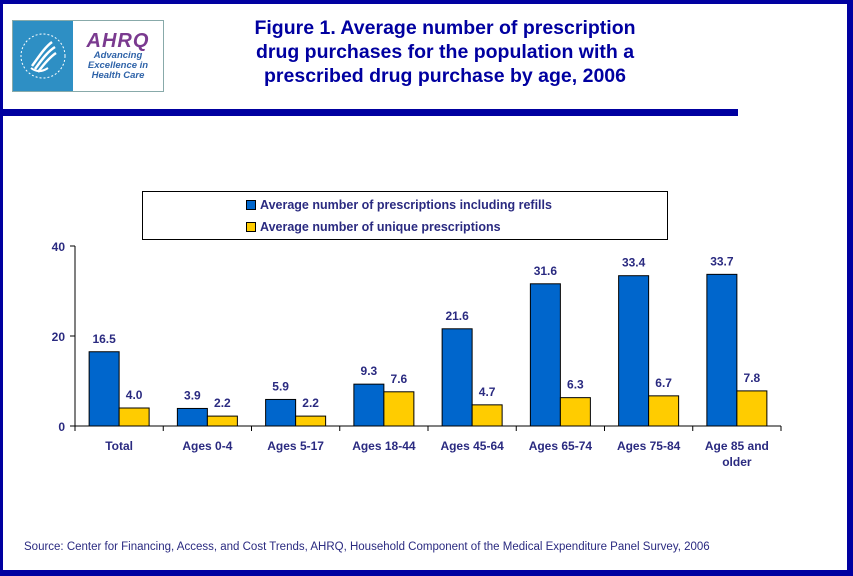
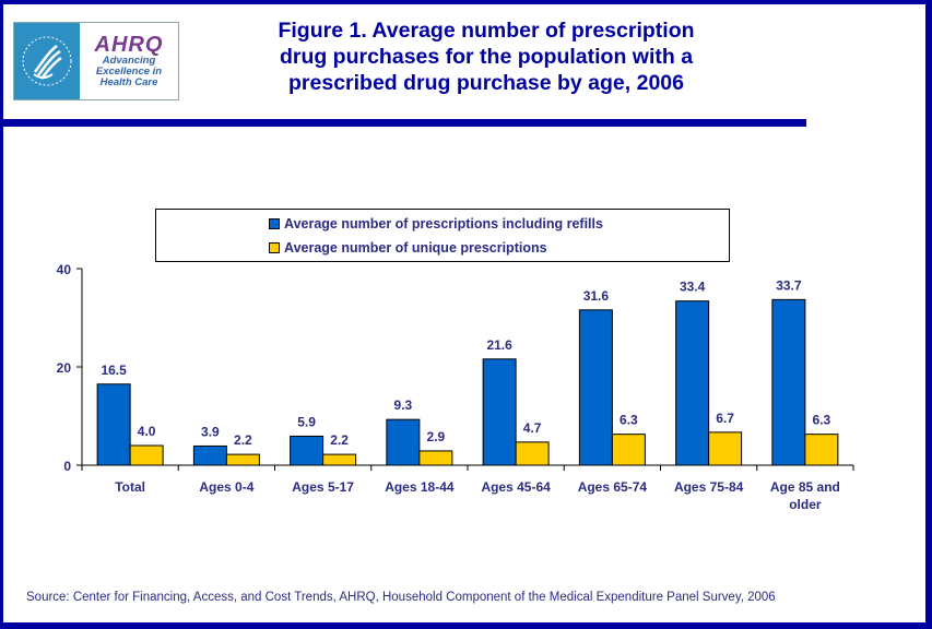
Average number of unique prescriptions/Ages 18-44: 7.6 -> 2.9
Average number of unique prescriptions/Age 85 and older: 7.8 -> 6.3
